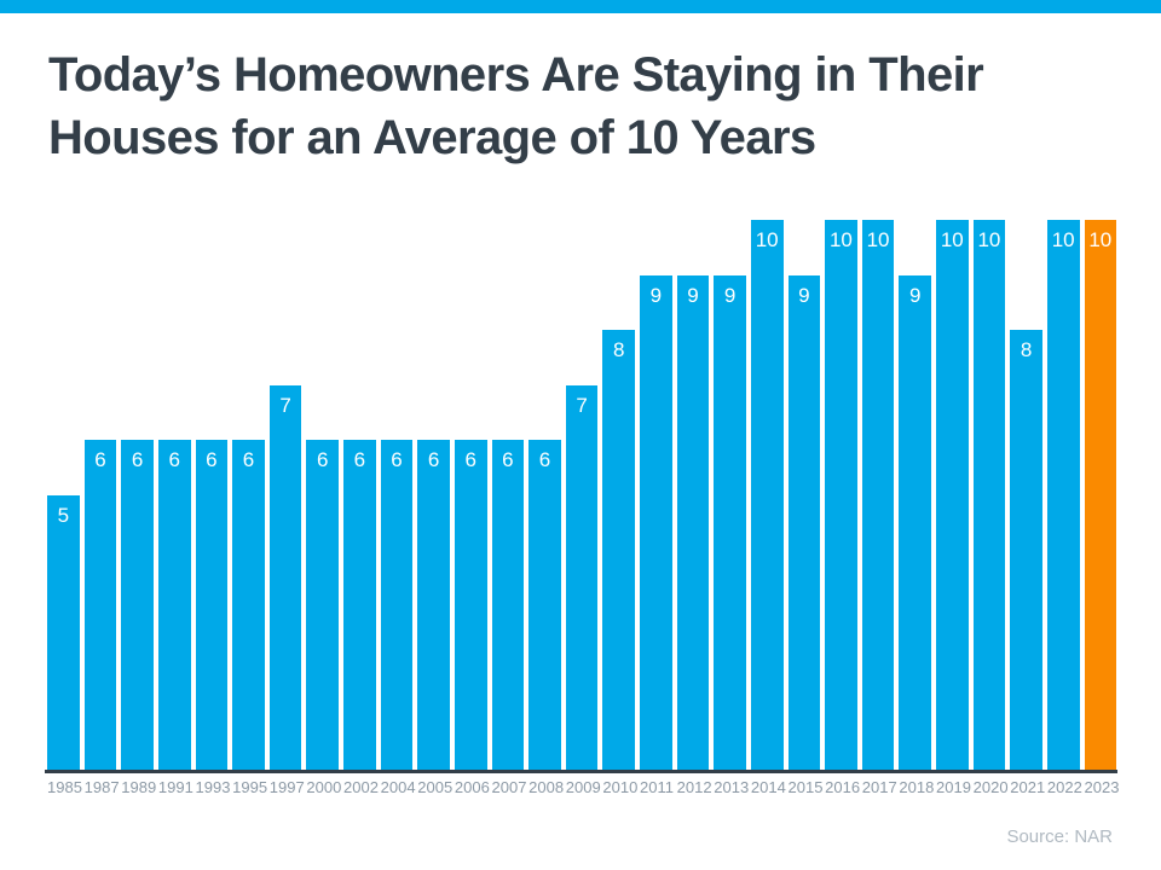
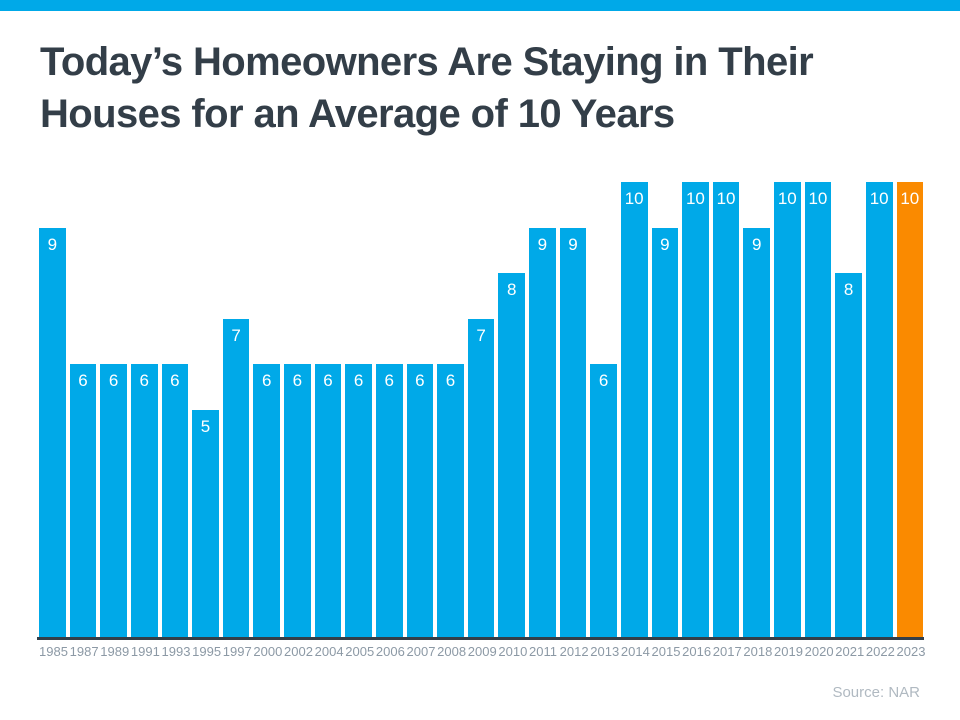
1985: 5 -> 9
1995: 6 -> 5
2013: 9 -> 6
